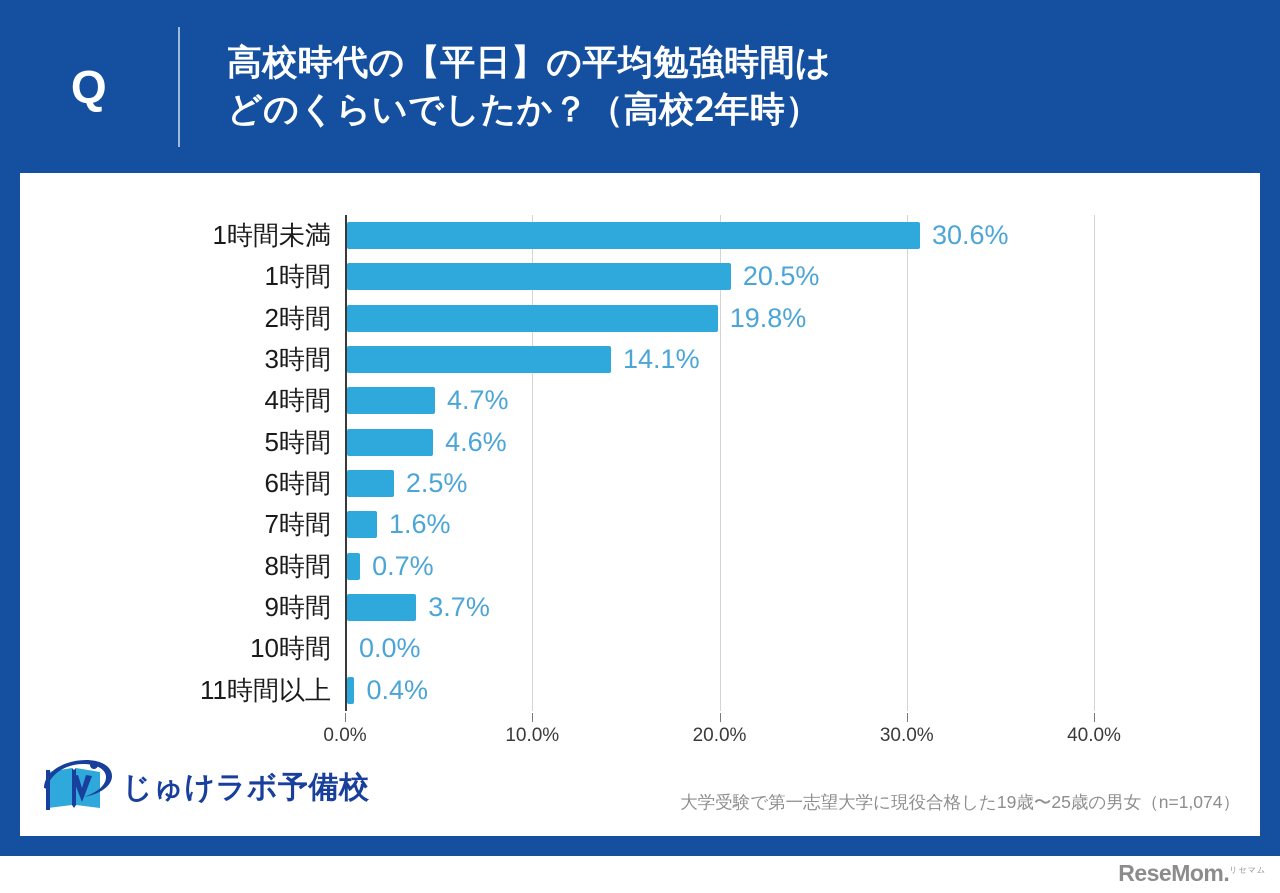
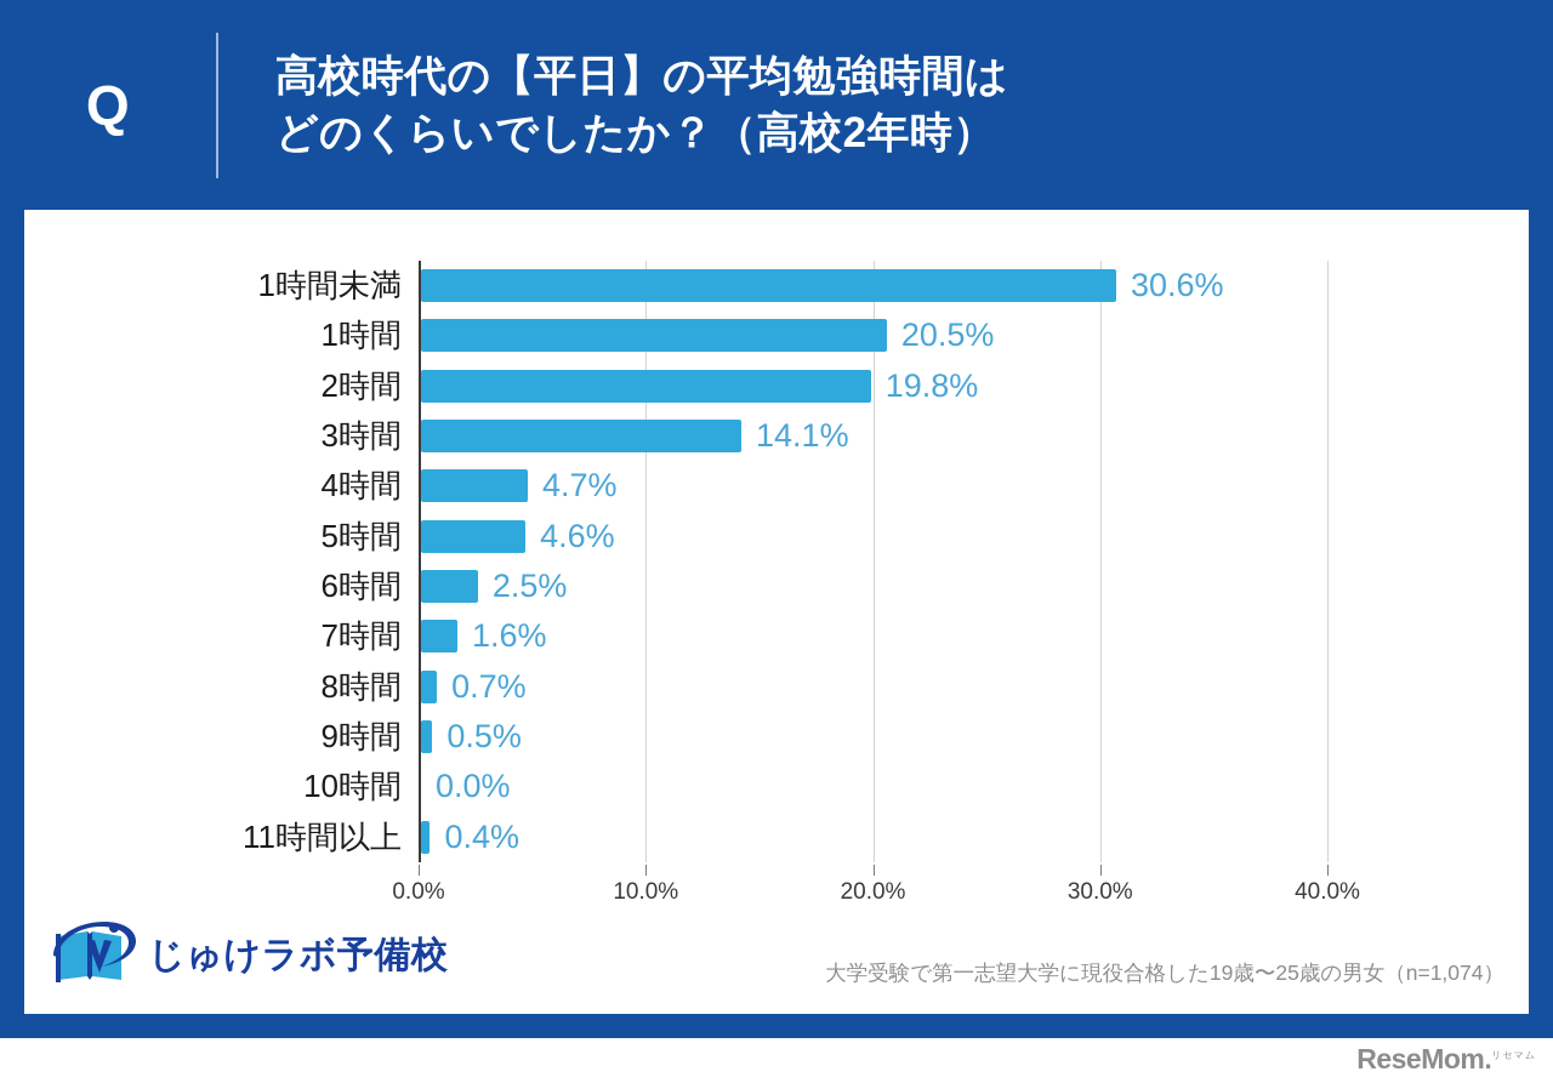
9時間: 3.7% -> 0.5%
